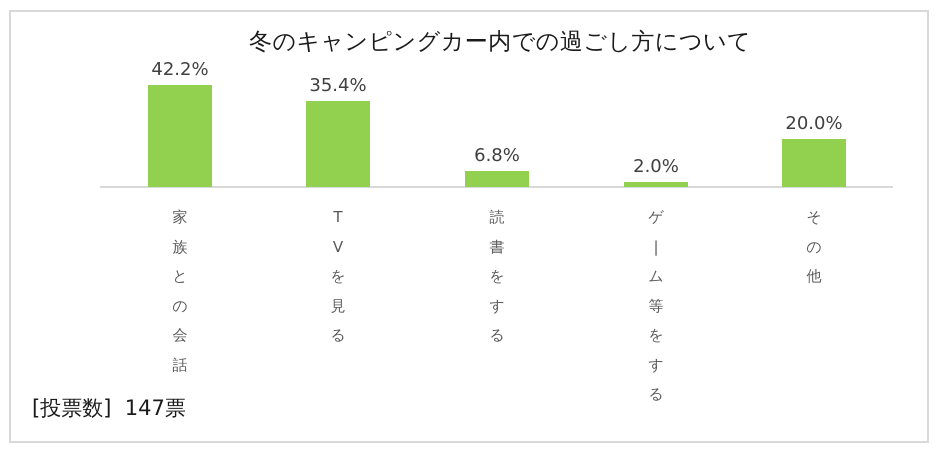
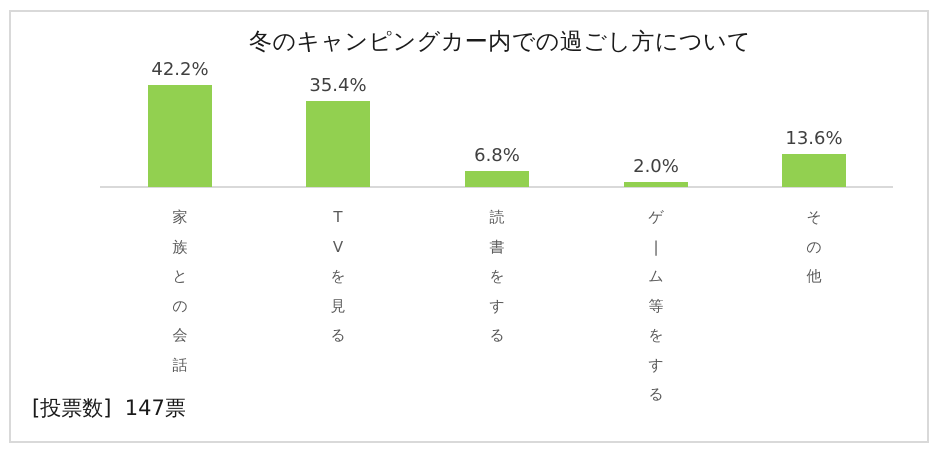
その他: 20.0% -> 13.6%
